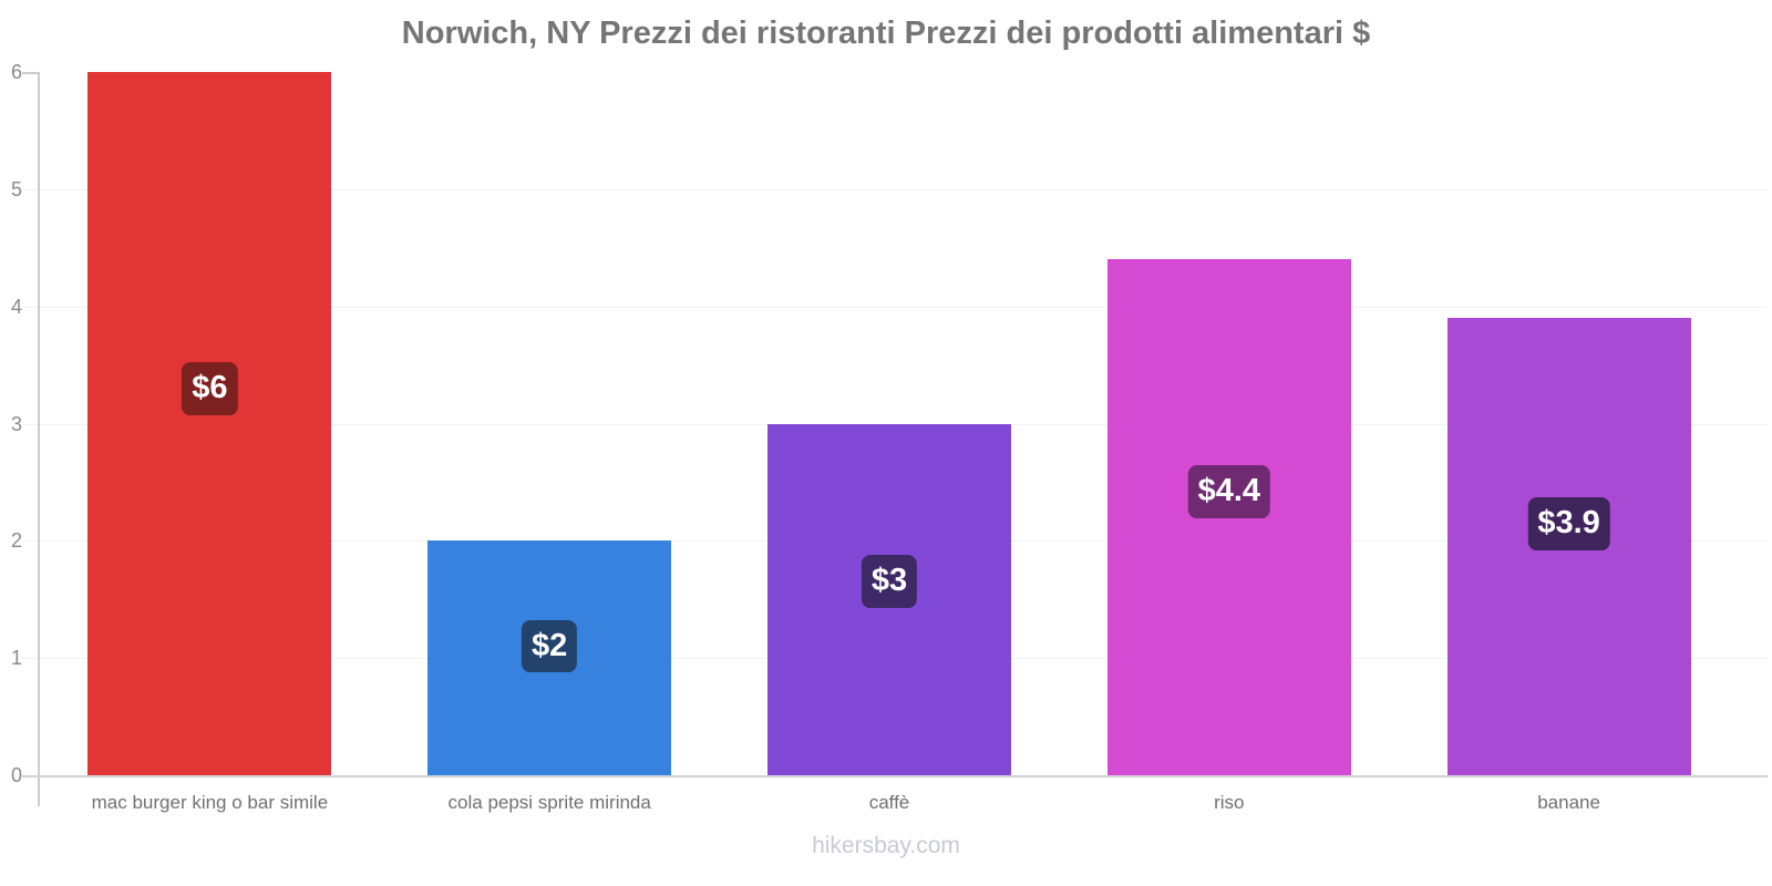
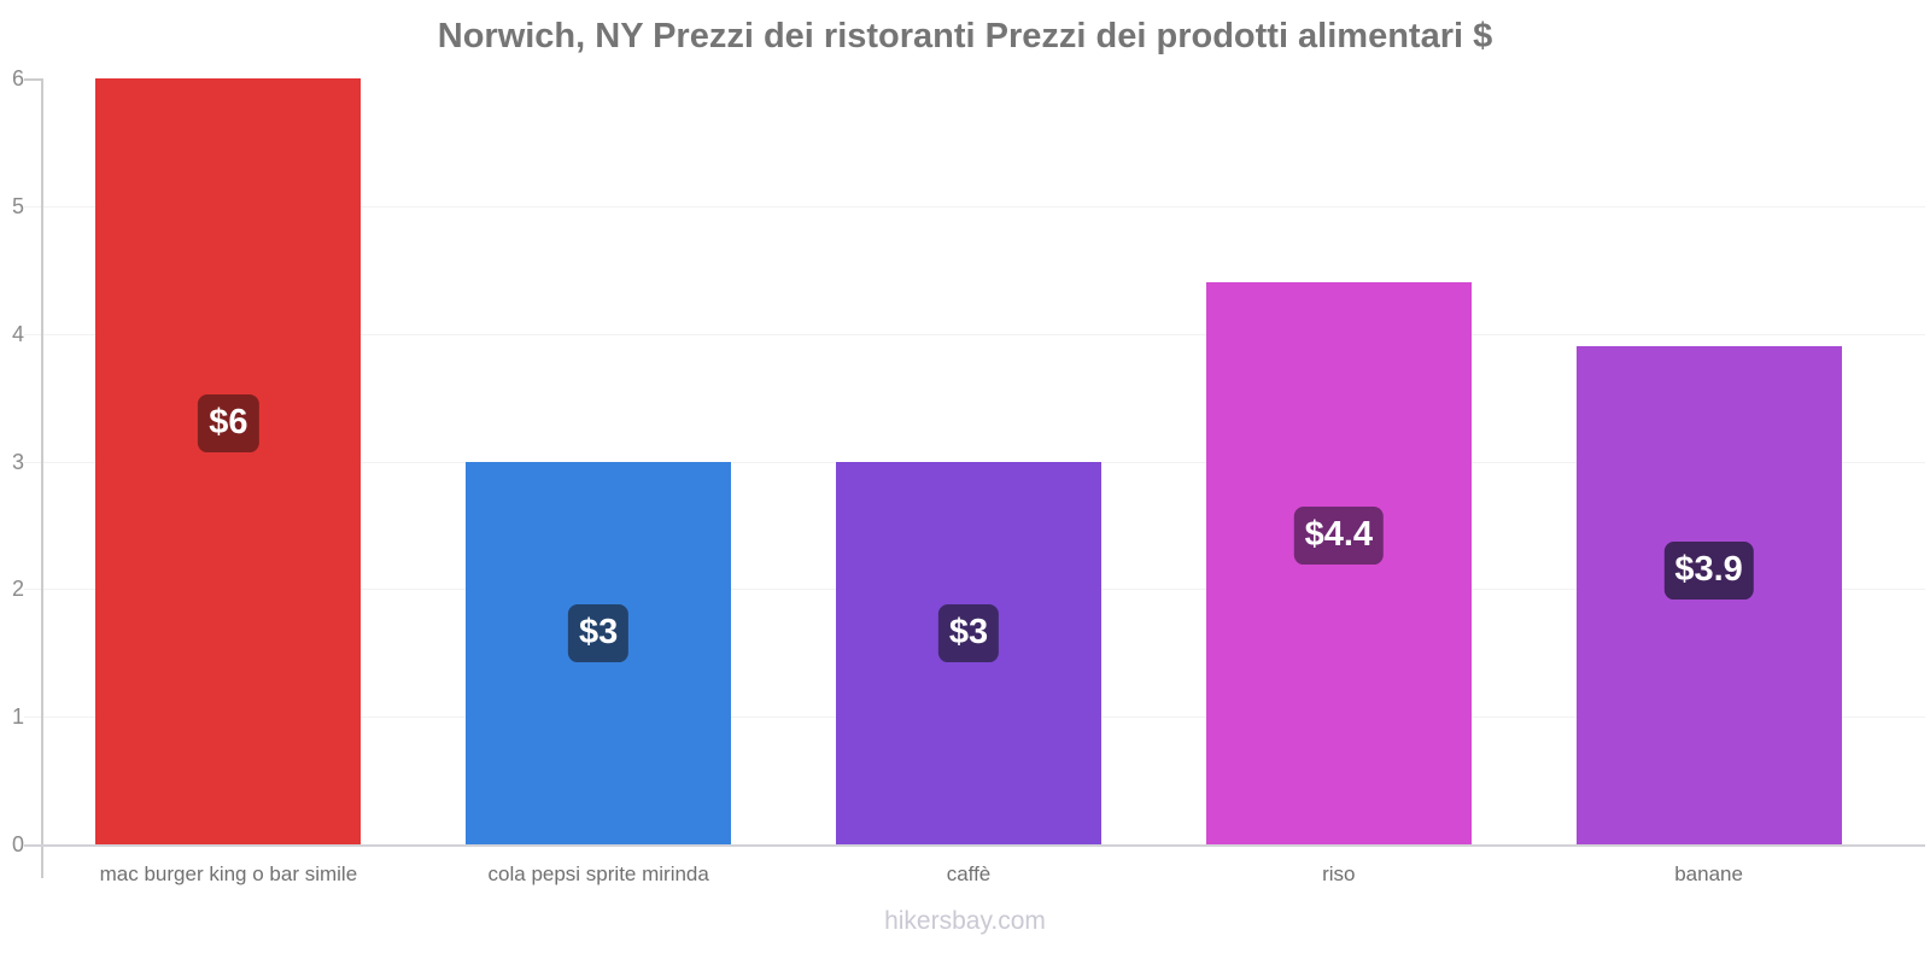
cola pepsi sprite mirinda: $2 -> $3
